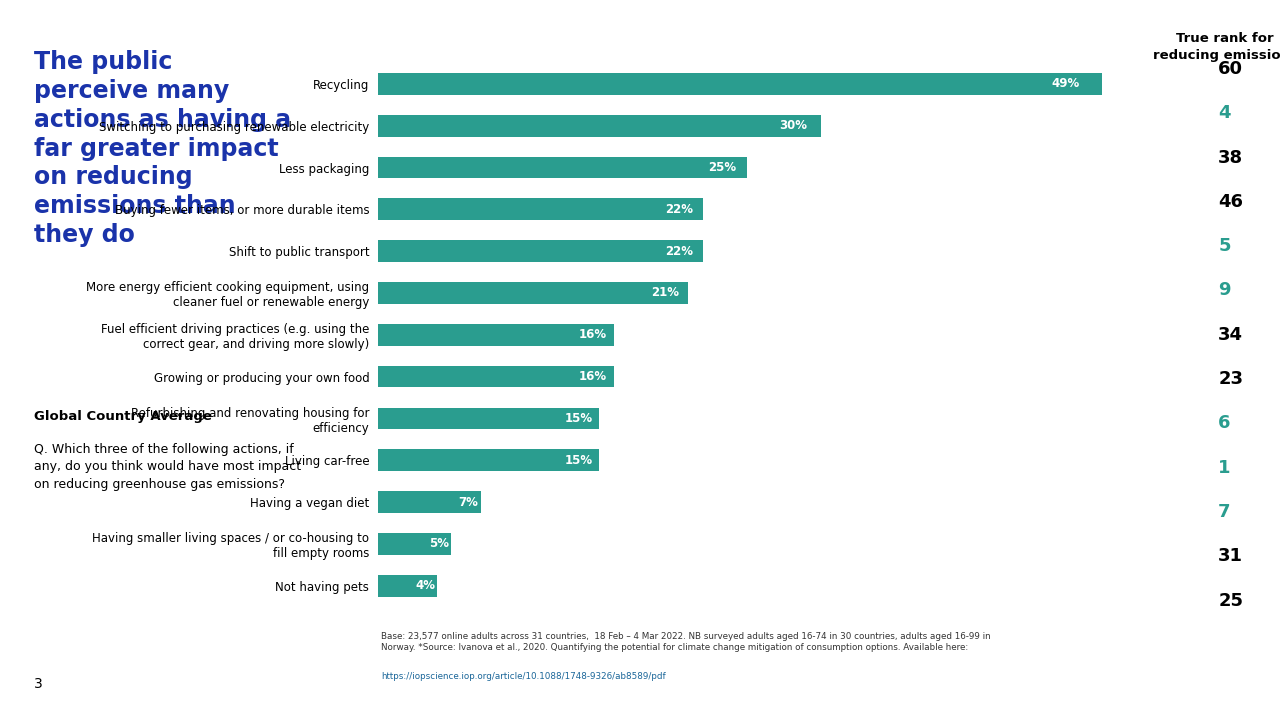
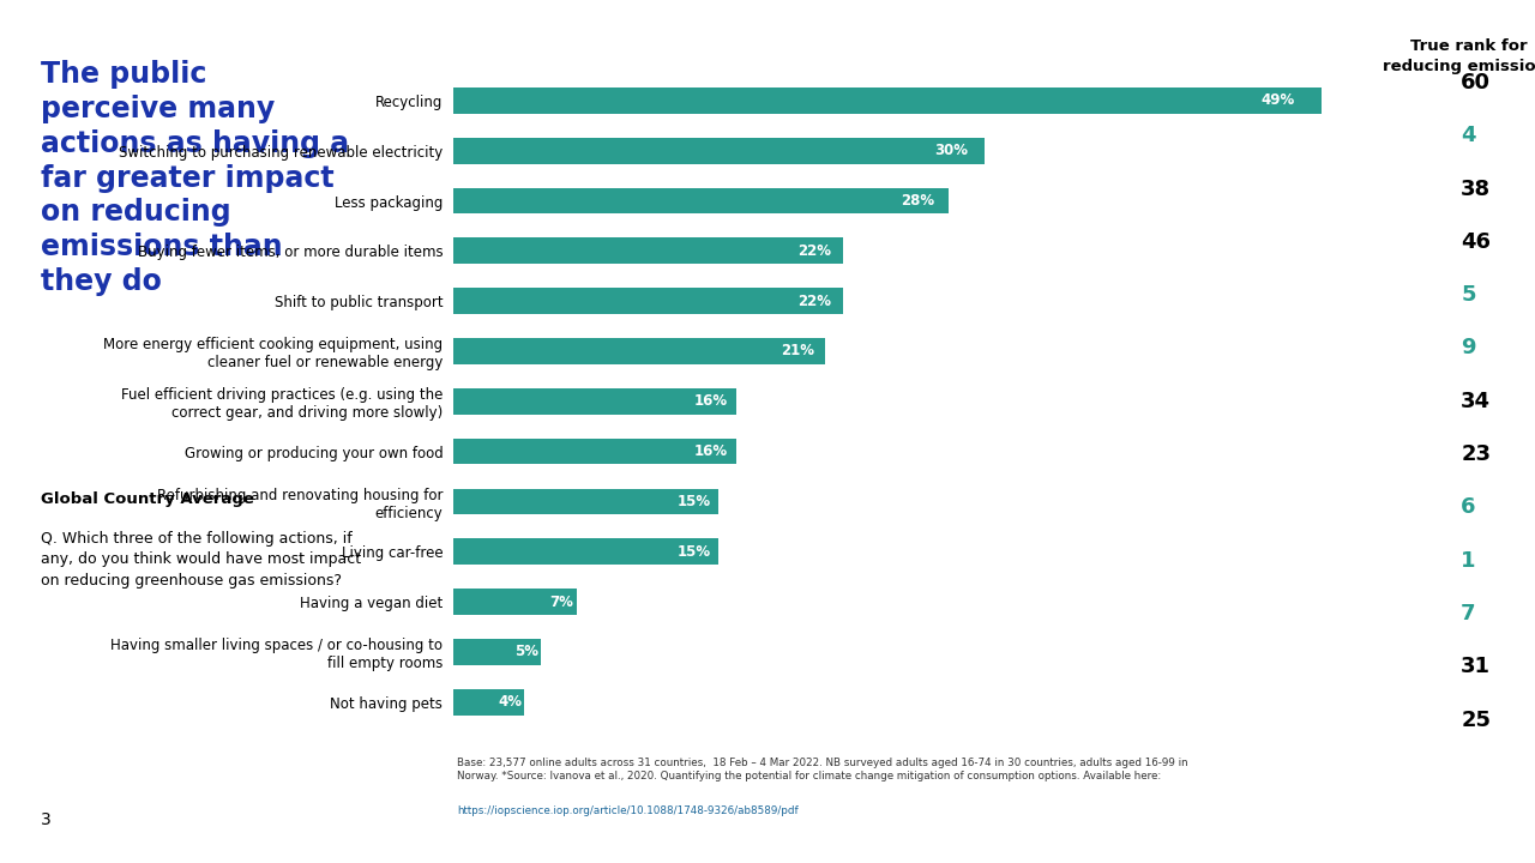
Less packaging: 25% -> 28%
